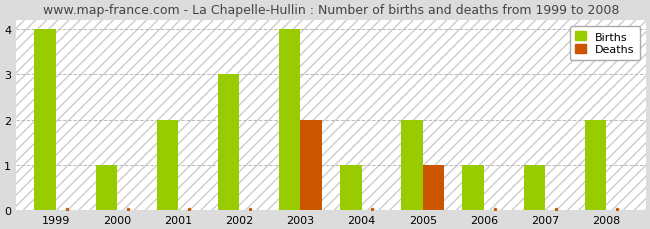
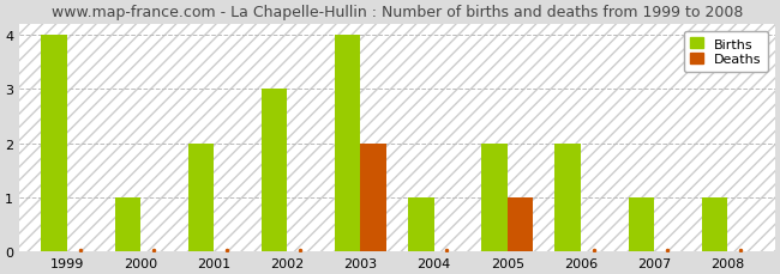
Births/2006: 1 -> 2
Births/2008: 2 -> 1
